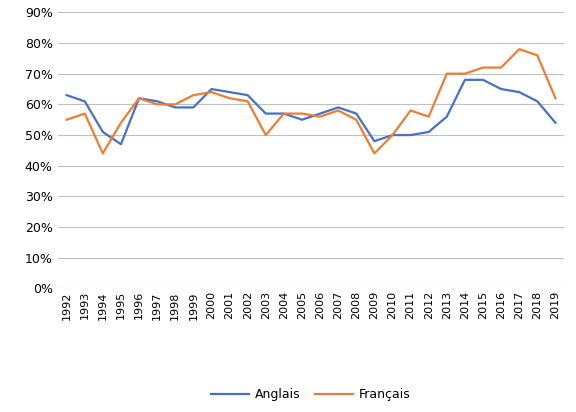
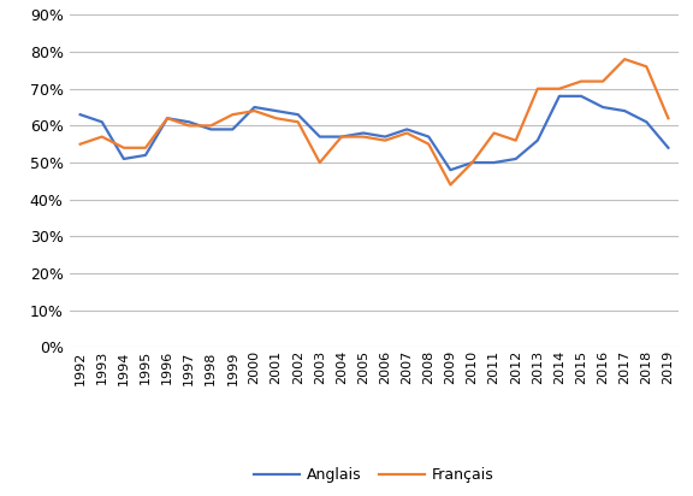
Français/1994: 44% -> 54%
Anglais/1995: 47% -> 52%
Anglais/2005: 55% -> 58%
